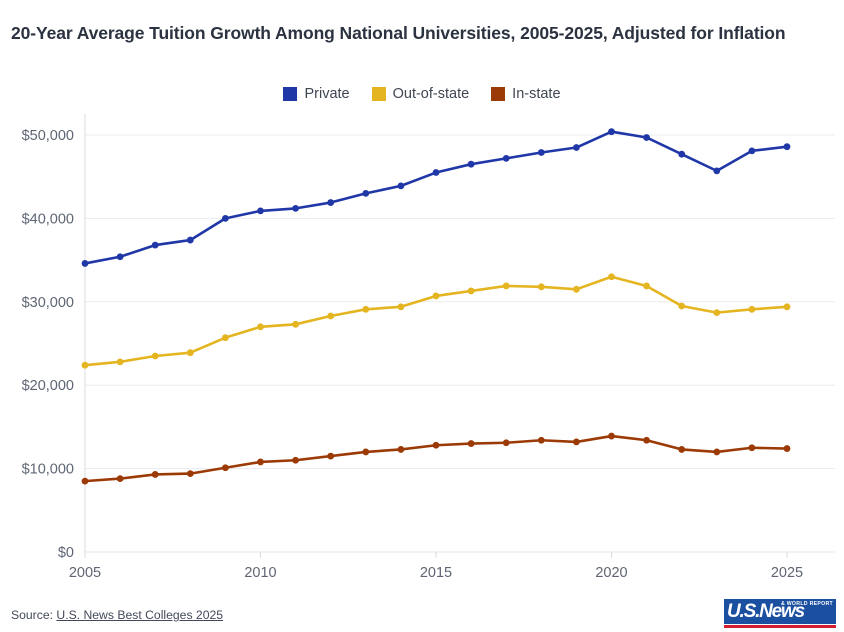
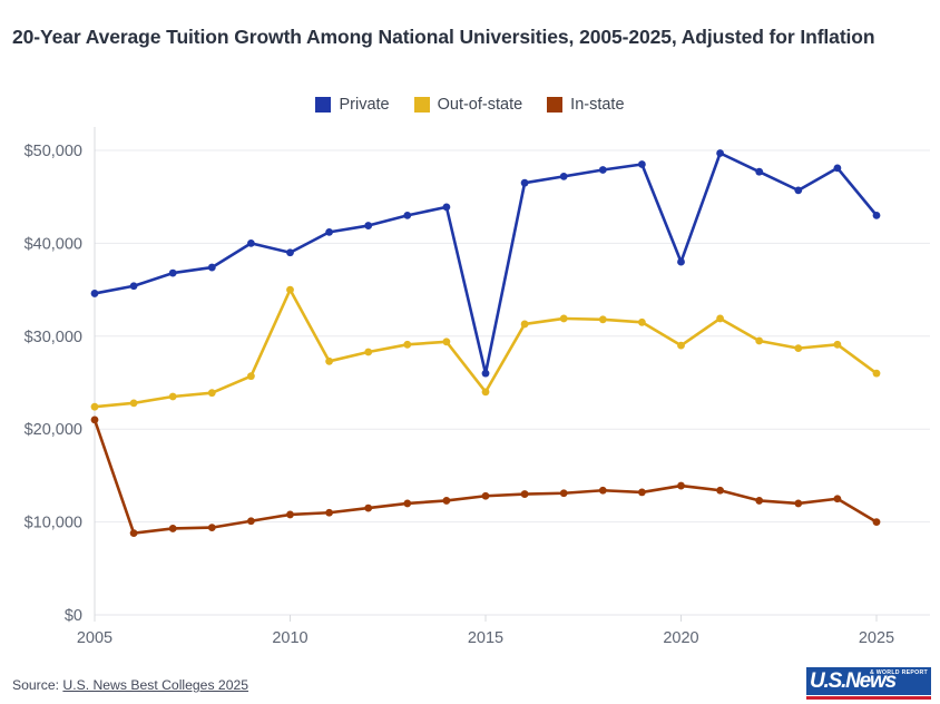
In-state/2005: $8000 -> $21000
Private/2010: $41000 -> $39000
Out-of-state/2010: $27000 -> $35000
Private/2015: $46000 -> $26000
Out-of-state/2015: $31000 -> $24000
Private/2020: $50000 -> $38000
Out-of-state/2020: $33000 -> $29000
Private/2025: $49000 -> $43000
Out-of-state/2025: $29000 -> $26000
In-state/2025: $12000 -> $10000
